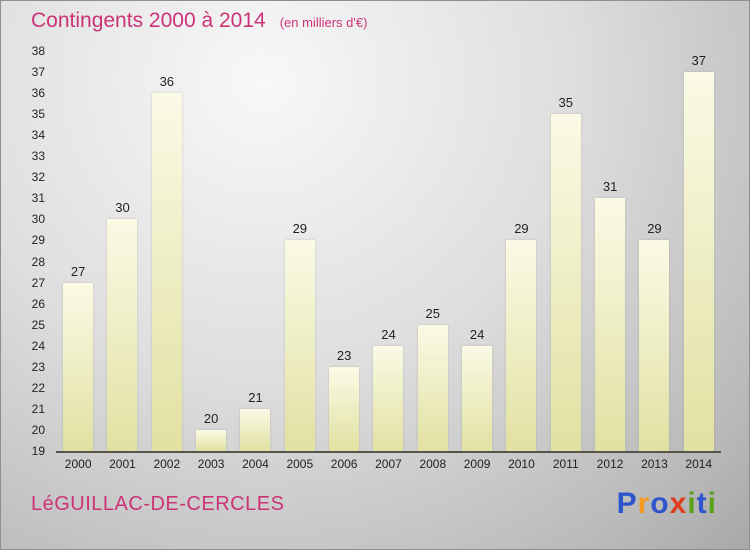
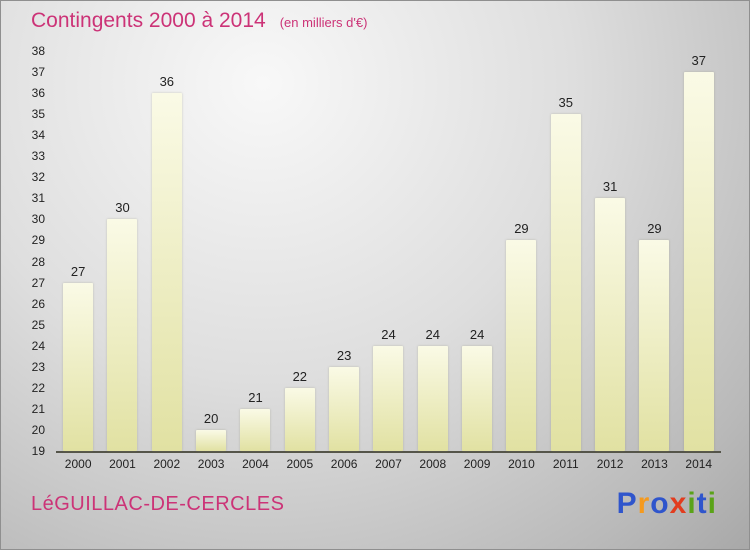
2005: 29 -> 22
2008: 25 -> 24
